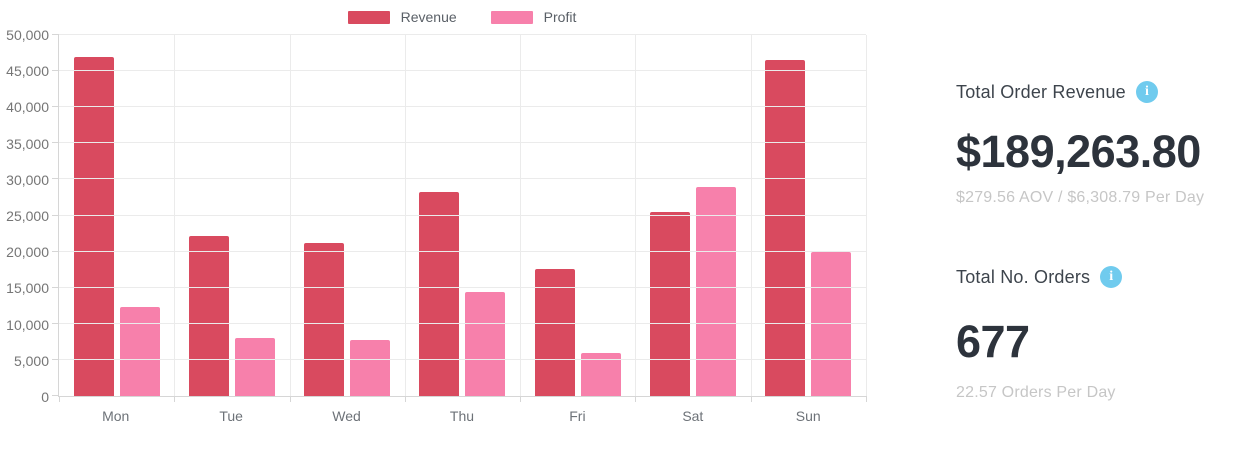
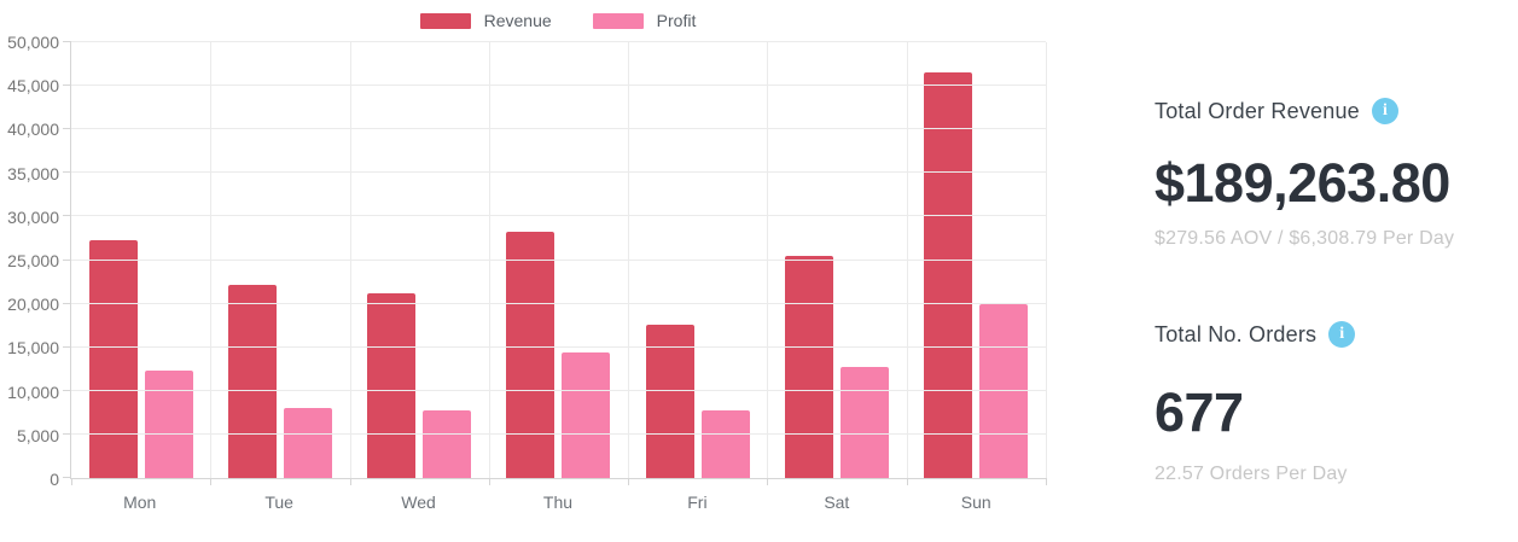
Revenue/Mon: 47000 -> 27000
Profit/Fri: 6000 -> 8000
Profit/Sat: 29000 -> 13000
